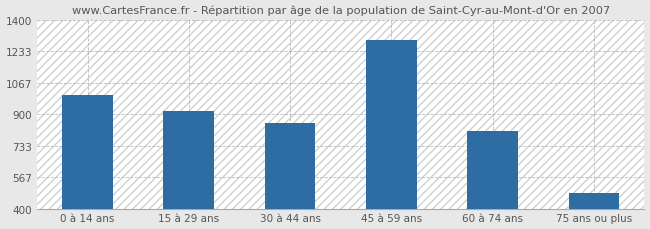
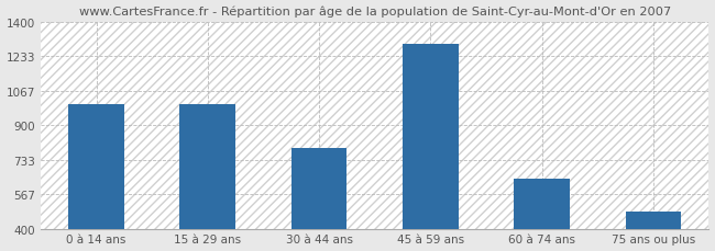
15 à 29 ans: 920 -> 1000
30 à 44 ans: 860 -> 790
60 à 74 ans: 810 -> 640
